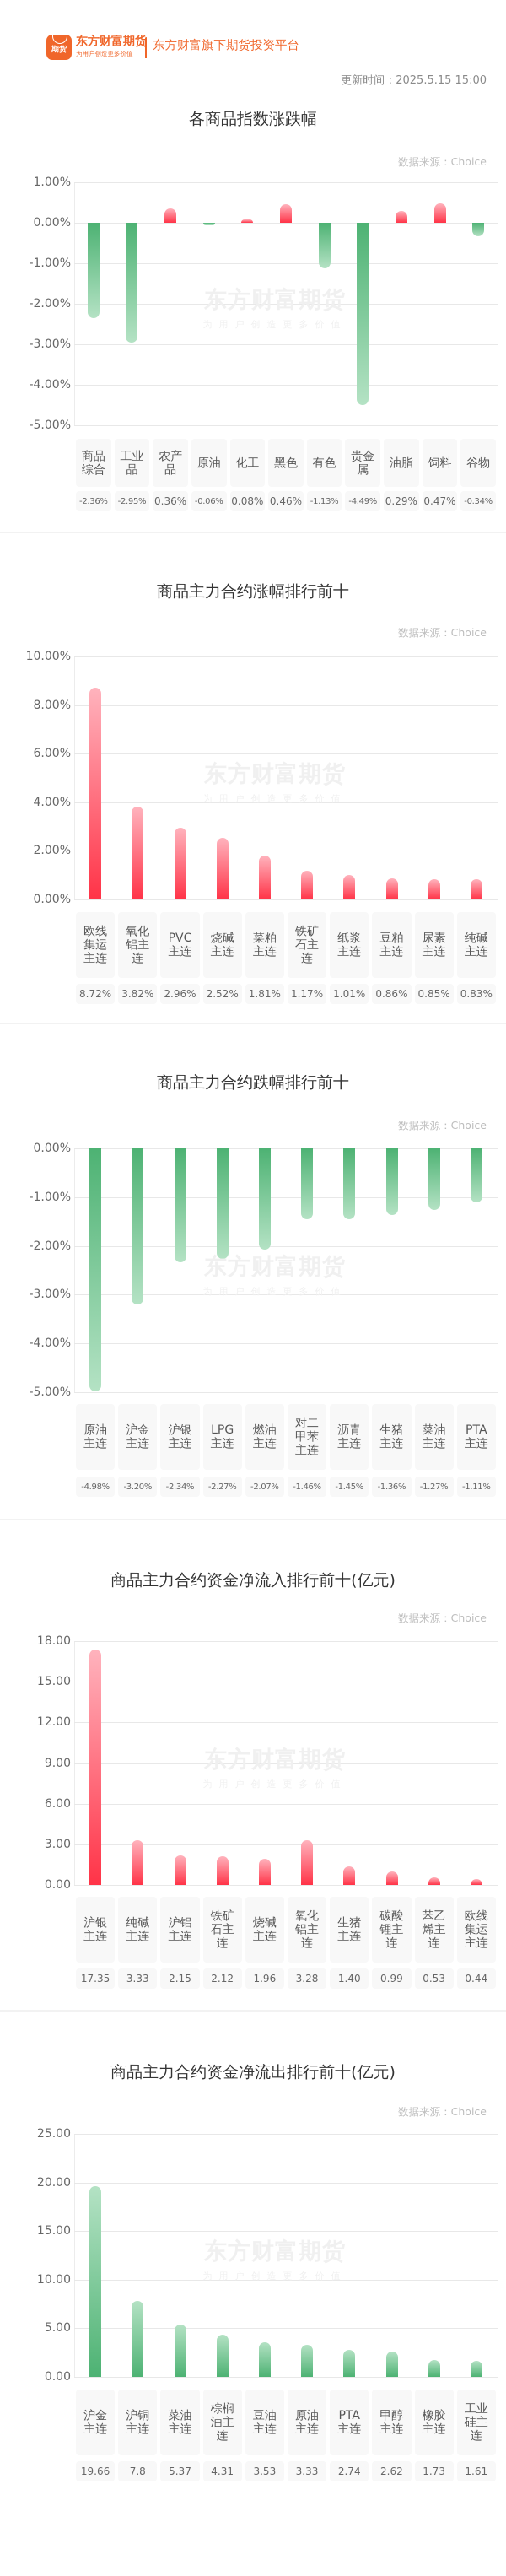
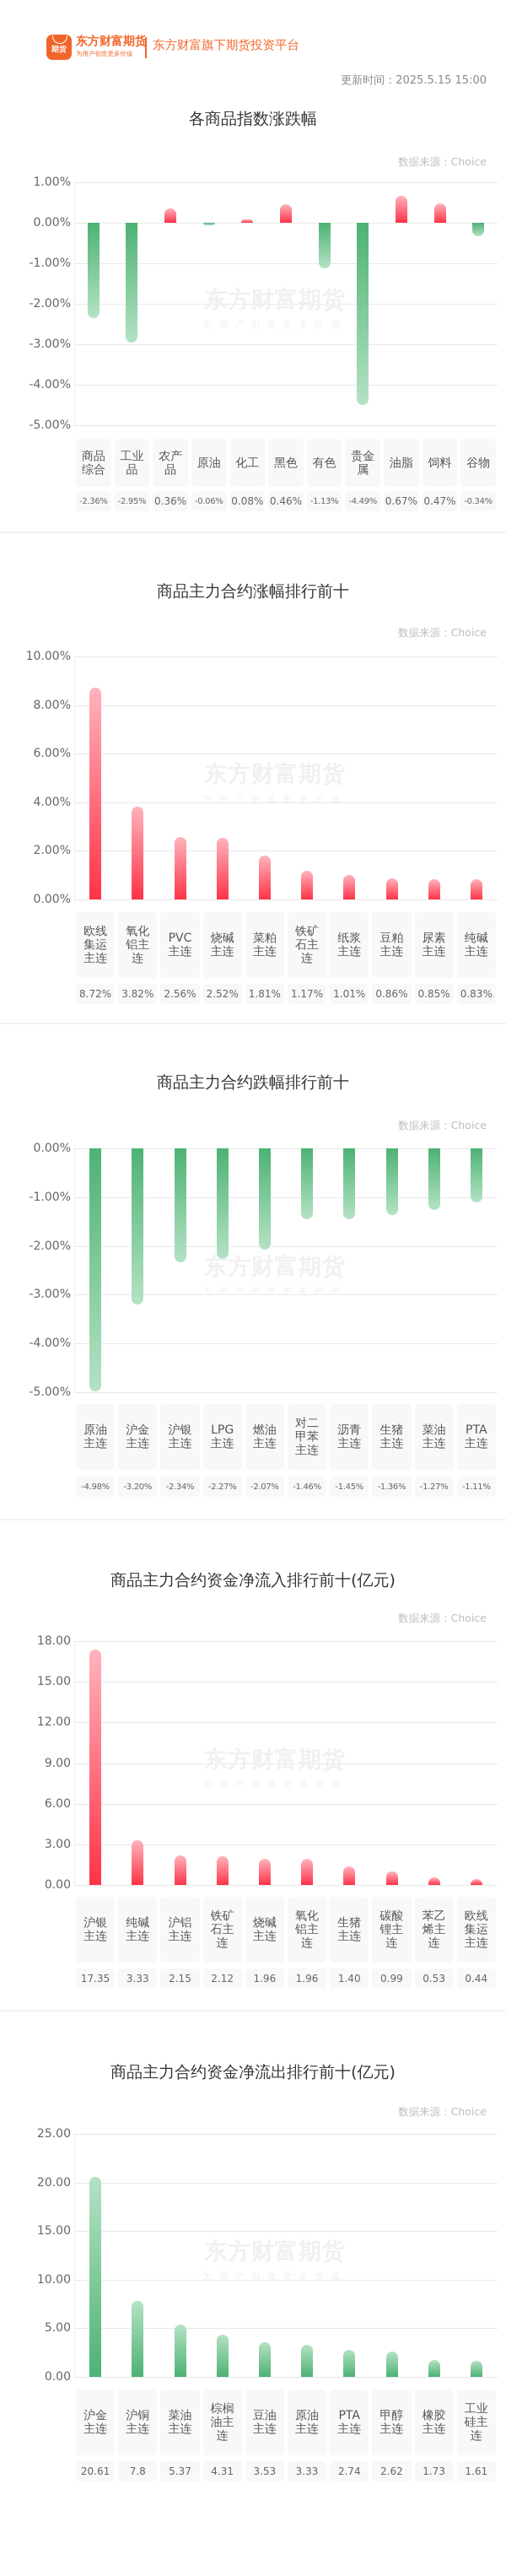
各商品指数涨跌幅/油脂: 0.29% -> 0.67%
商品主力合约涨幅排行前十/PVC主连: 2.96% -> 2.56%
商品主力合约资金净流入排行前十(亿元)/氧化铝主连: 3.28 -> 1.96
商品主力合约资金净流出排行前十(亿元)/沪金主连: 19.66 -> 20.61
